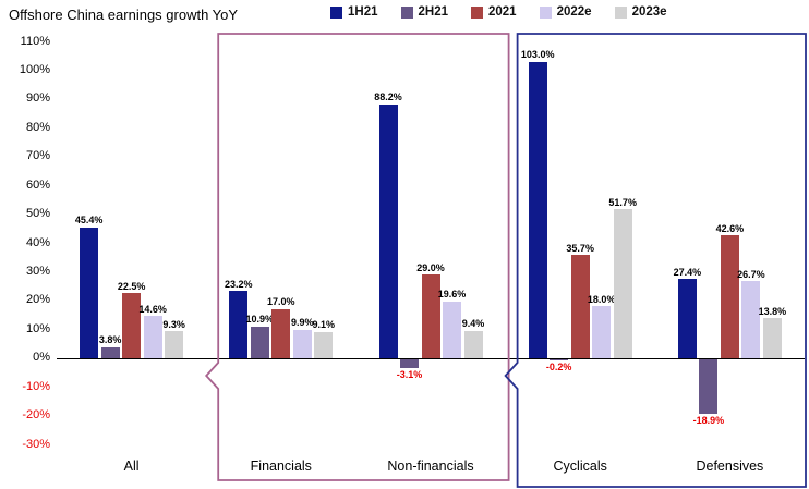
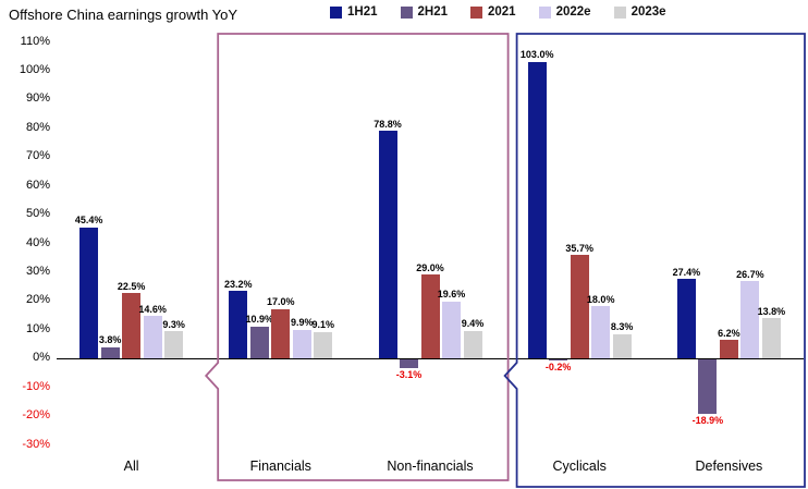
1H21/Non-financials: 88.2% -> 78.8%
2023e/Cyclicals: 51.7% -> 8.3%
2021/Defensives: 42.6% -> 6.2%
